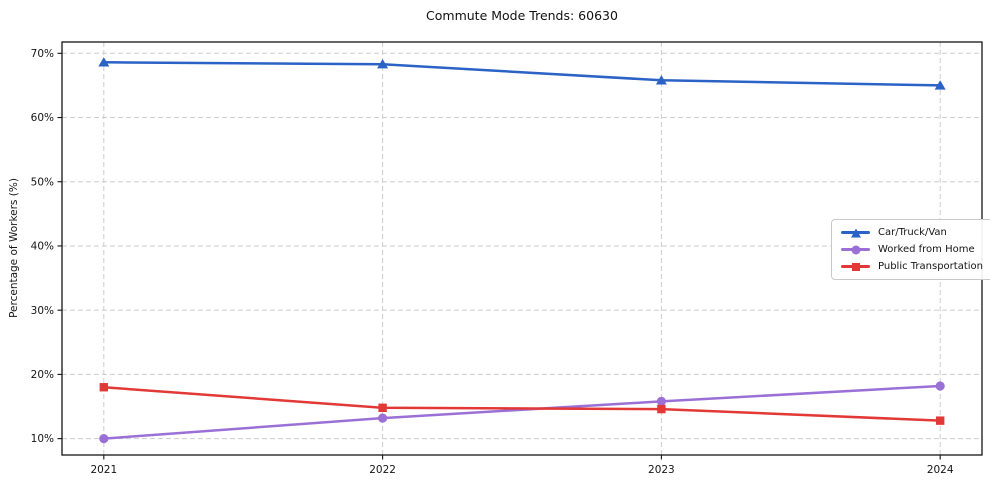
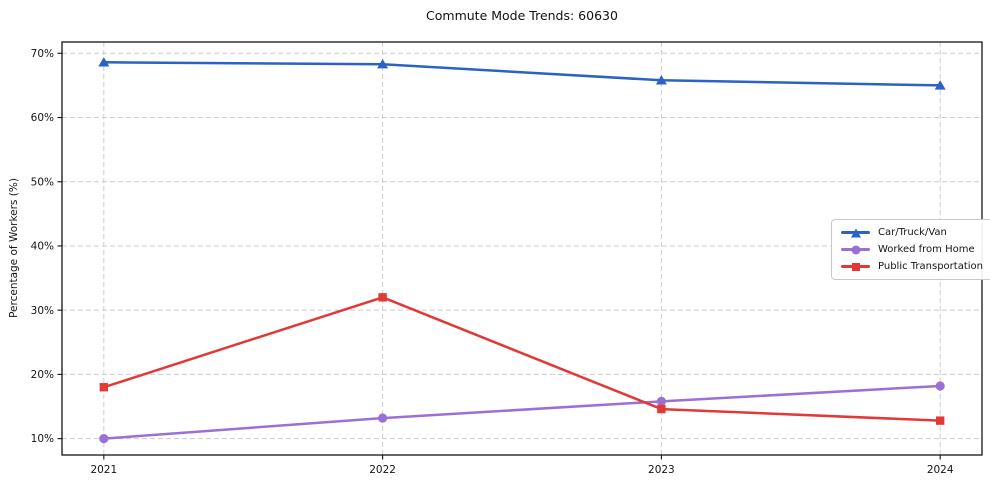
Public Transportation/2022: 15% -> 32%
